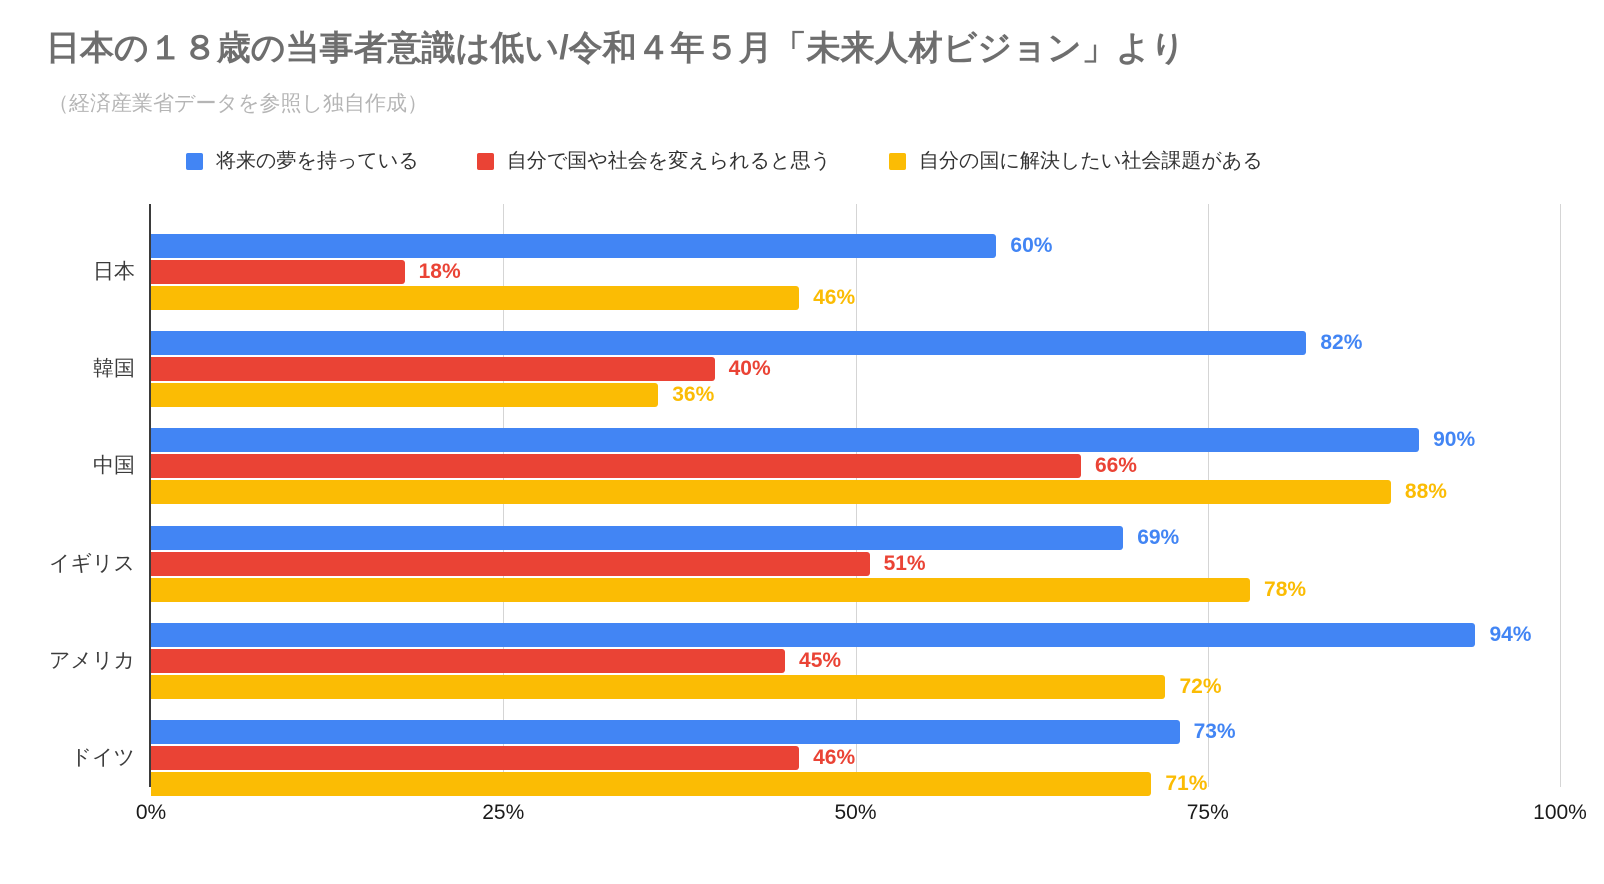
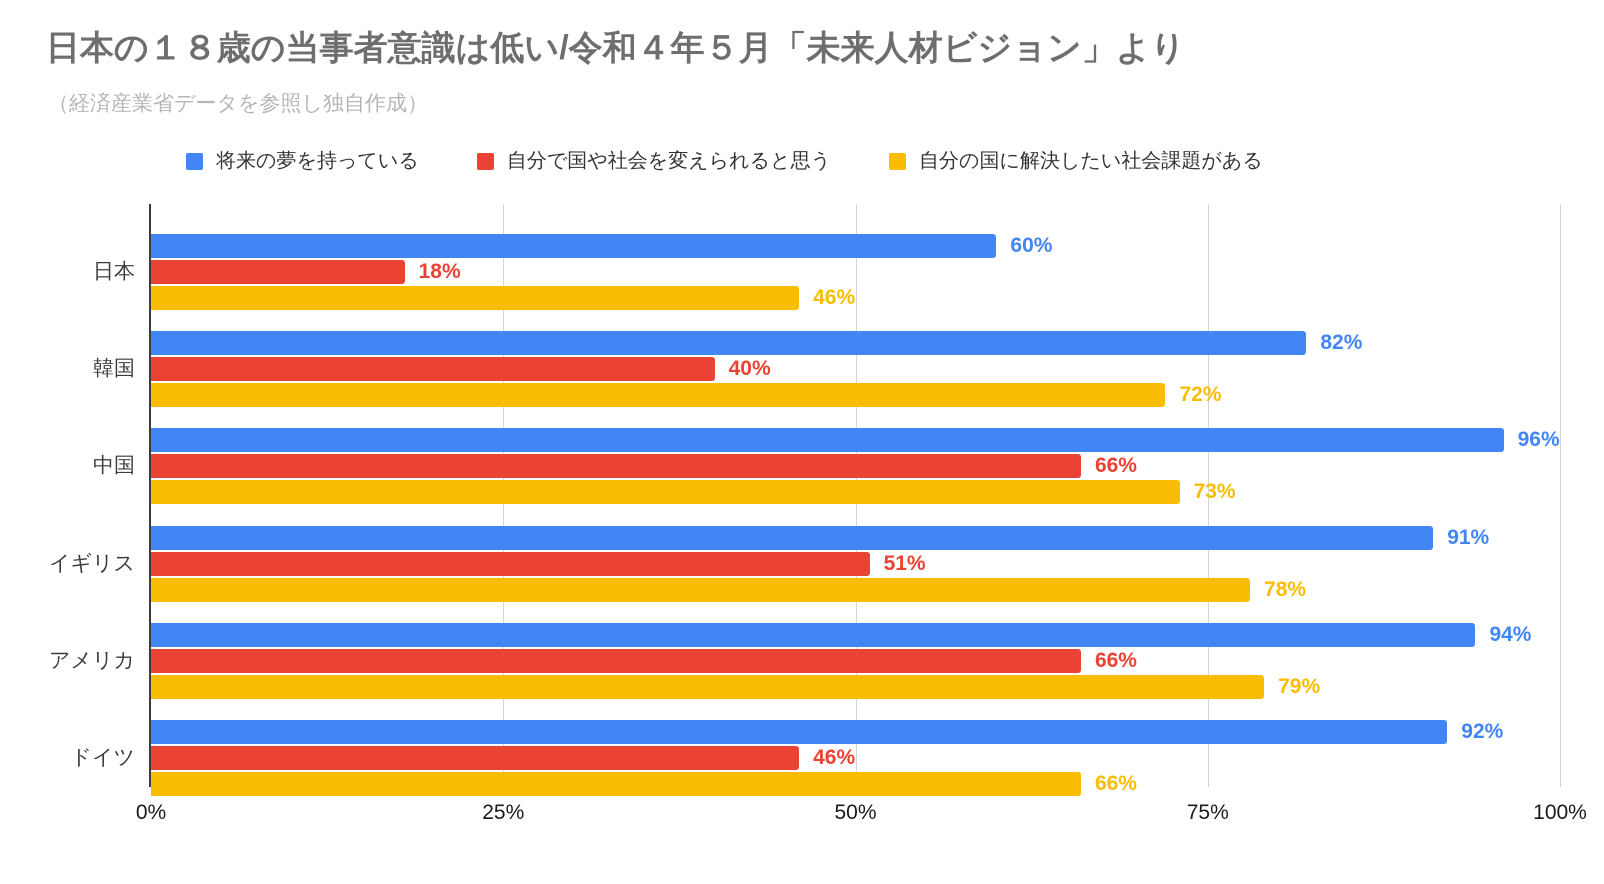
自分の国に解決したい社会課題がある/韓国: 36% -> 72%
将来の夢を持っている/中国: 90% -> 96%
自分の国に解決したい社会課題がある/中国: 88% -> 73%
将来の夢を持っている/イギリス: 69% -> 91%
自分で国や社会を変えられると思う/アメリカ: 45% -> 66%
自分の国に解決したい社会課題がある/アメリカ: 72% -> 79%
将来の夢を持っている/ドイツ: 73% -> 92%
自分の国に解決したい社会課題がある/ドイツ: 71% -> 66%
